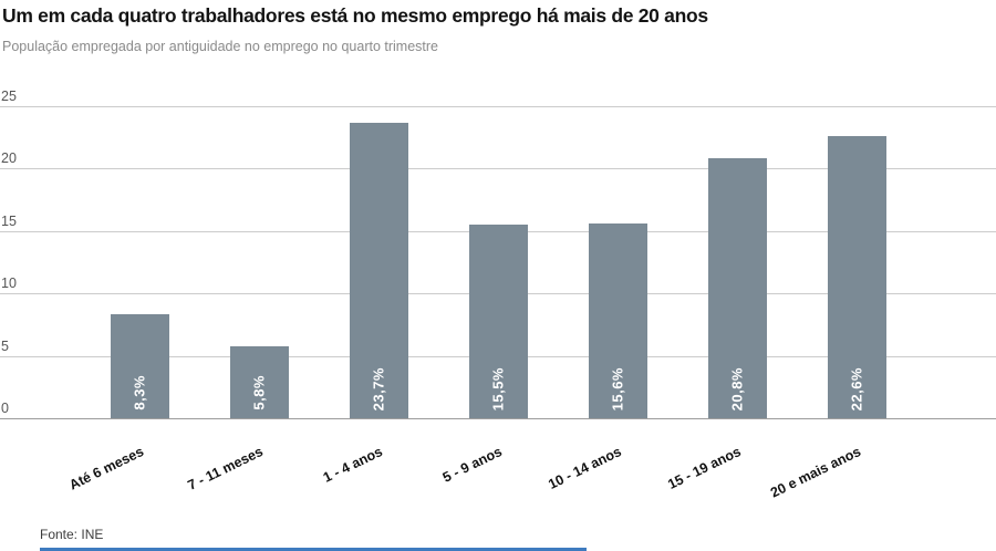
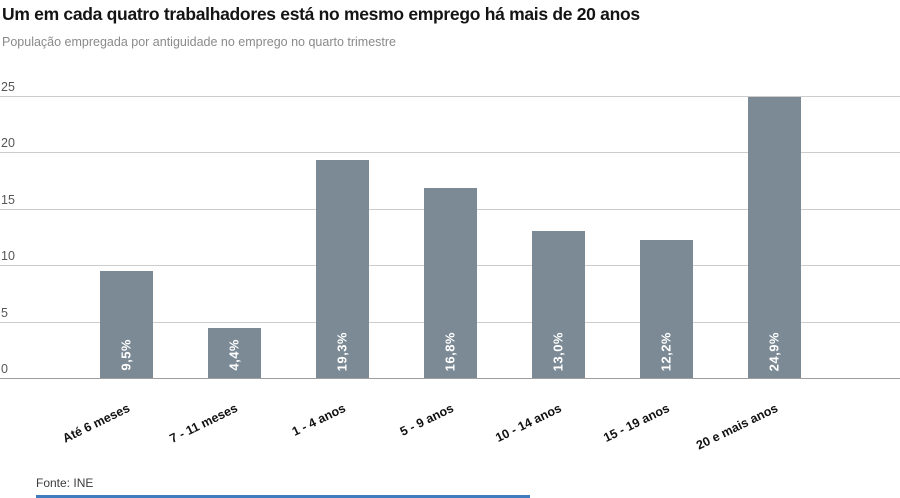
Até 6 meses: 8,3% -> 9,5%
7 - 11 meses: 5,8% -> 4,4%
1 - 4 anos: 23,7% -> 19,3%
5 - 9 anos: 15,5% -> 16,8%
10 - 14 anos: 15,6% -> 13,0%
15 - 19 anos: 20,8% -> 12,2%
20 e mais anos: 22,6% -> 24,9%
